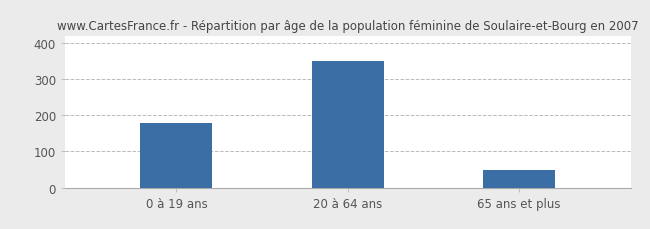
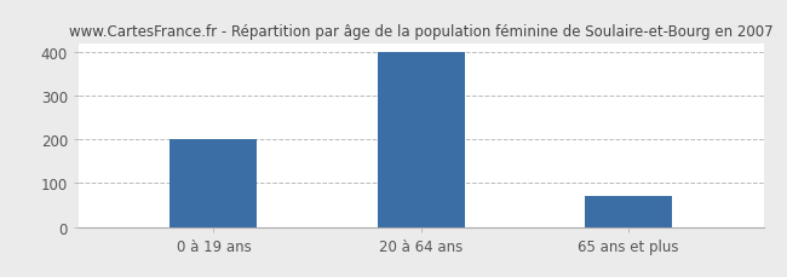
0 à 19 ans: 180 -> 200
20 à 64 ans: 350 -> 400
65 ans et plus: 50 -> 70
